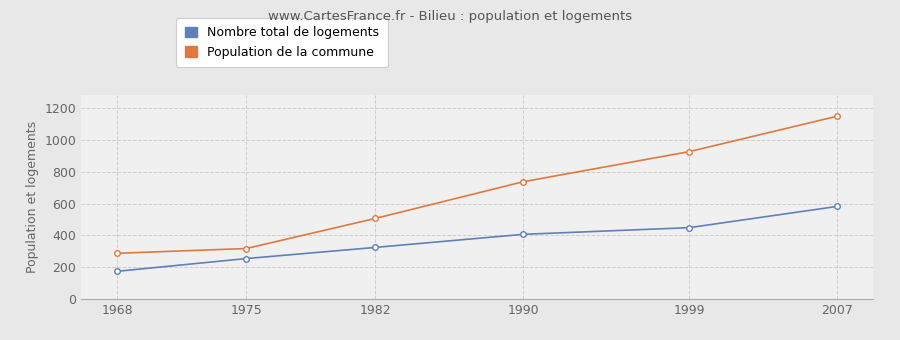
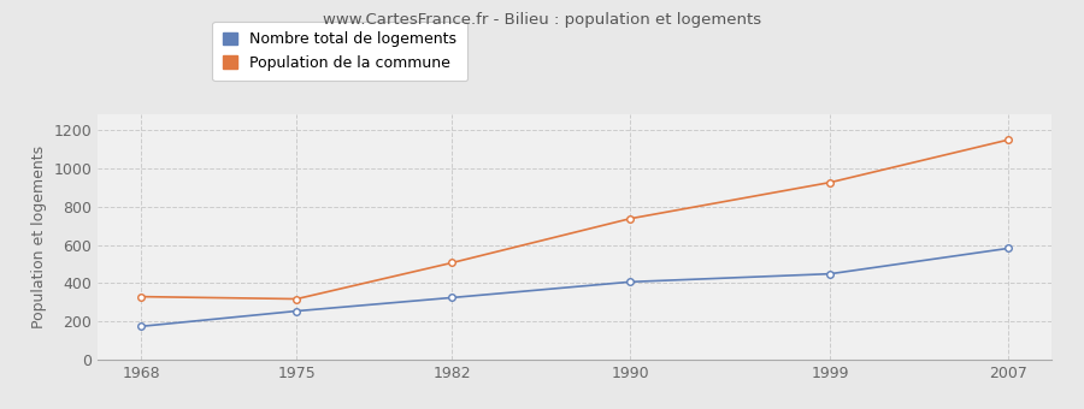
Population de la commune/1968: 290 -> 330
